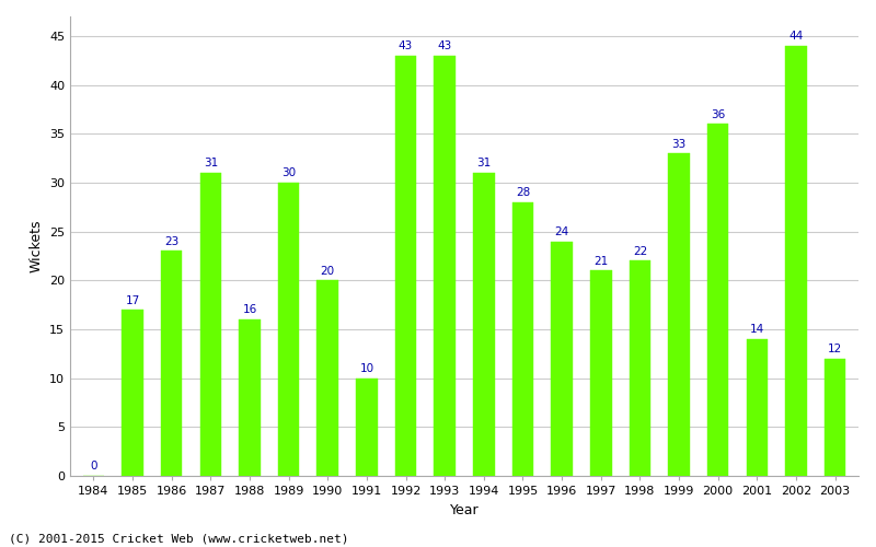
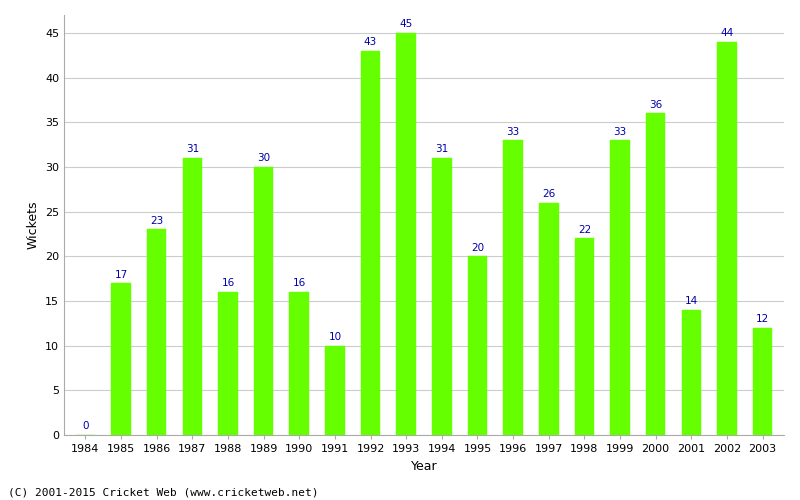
1990: 20 -> 16
1993: 43 -> 45
1995: 28 -> 20
1996: 24 -> 33
1997: 21 -> 26
